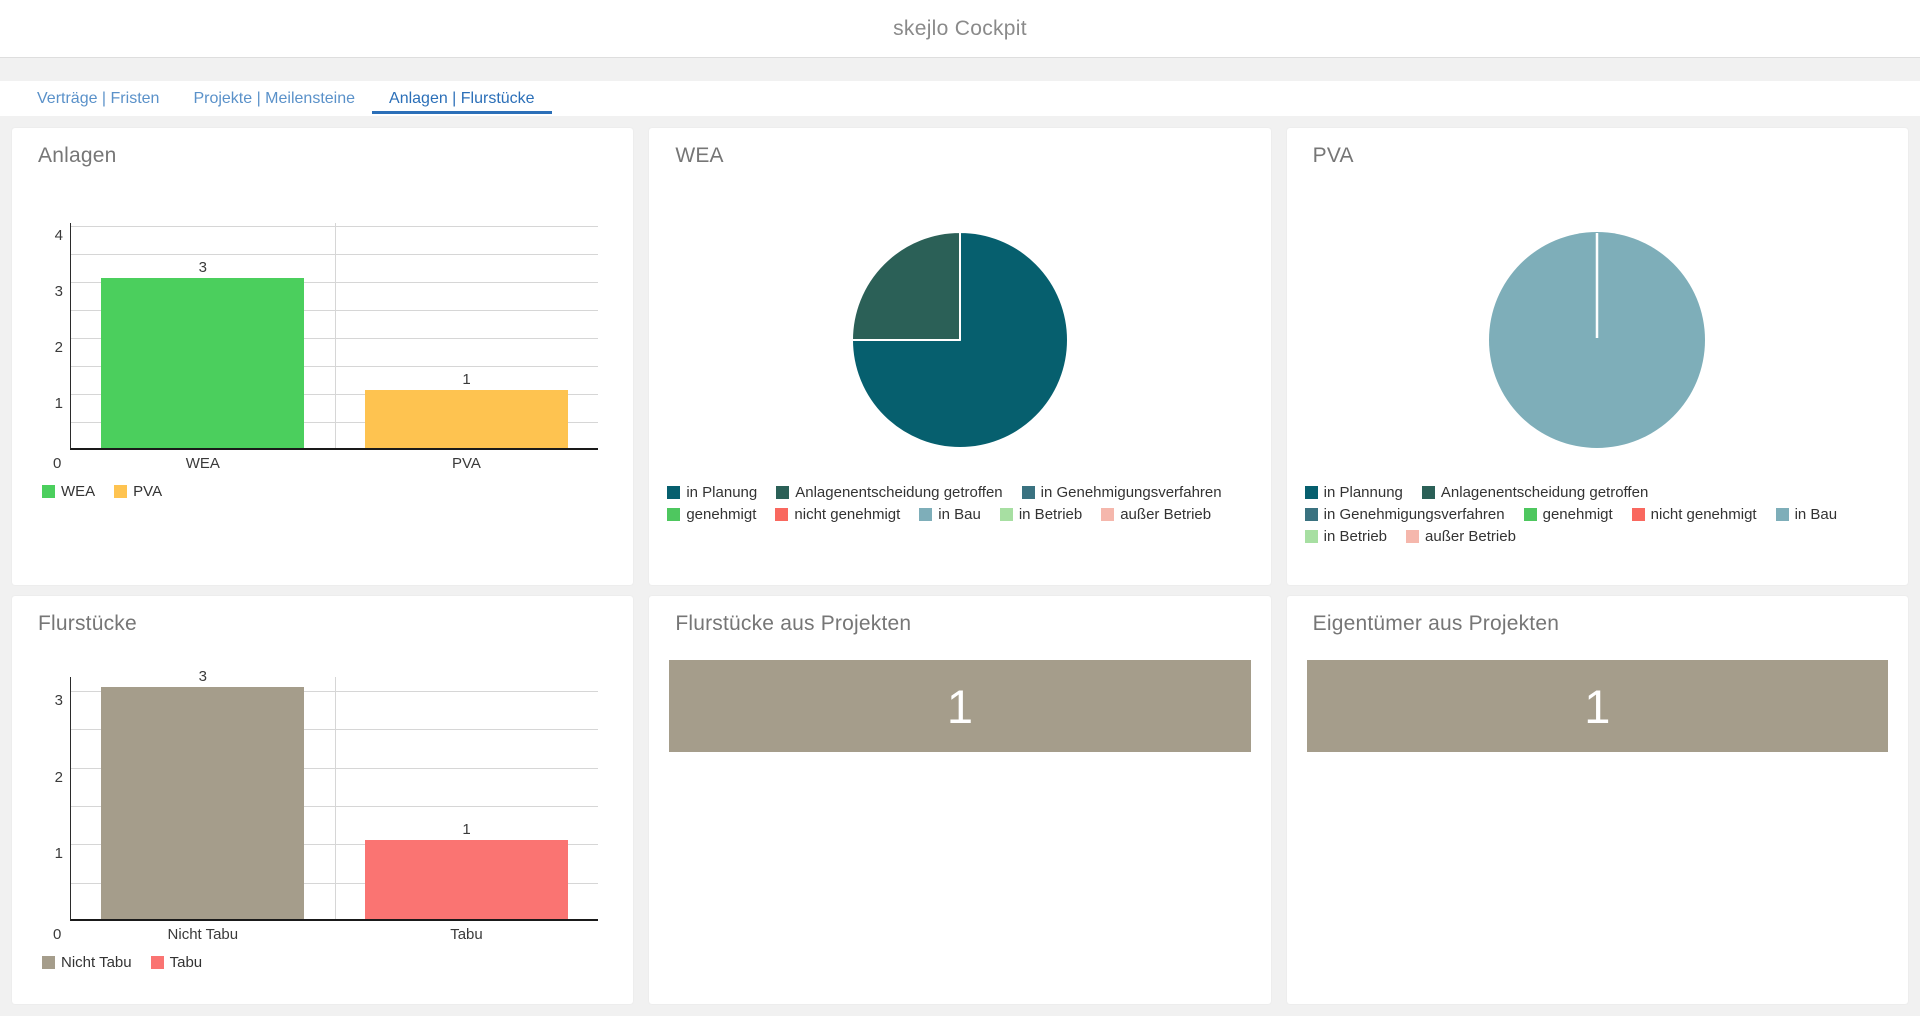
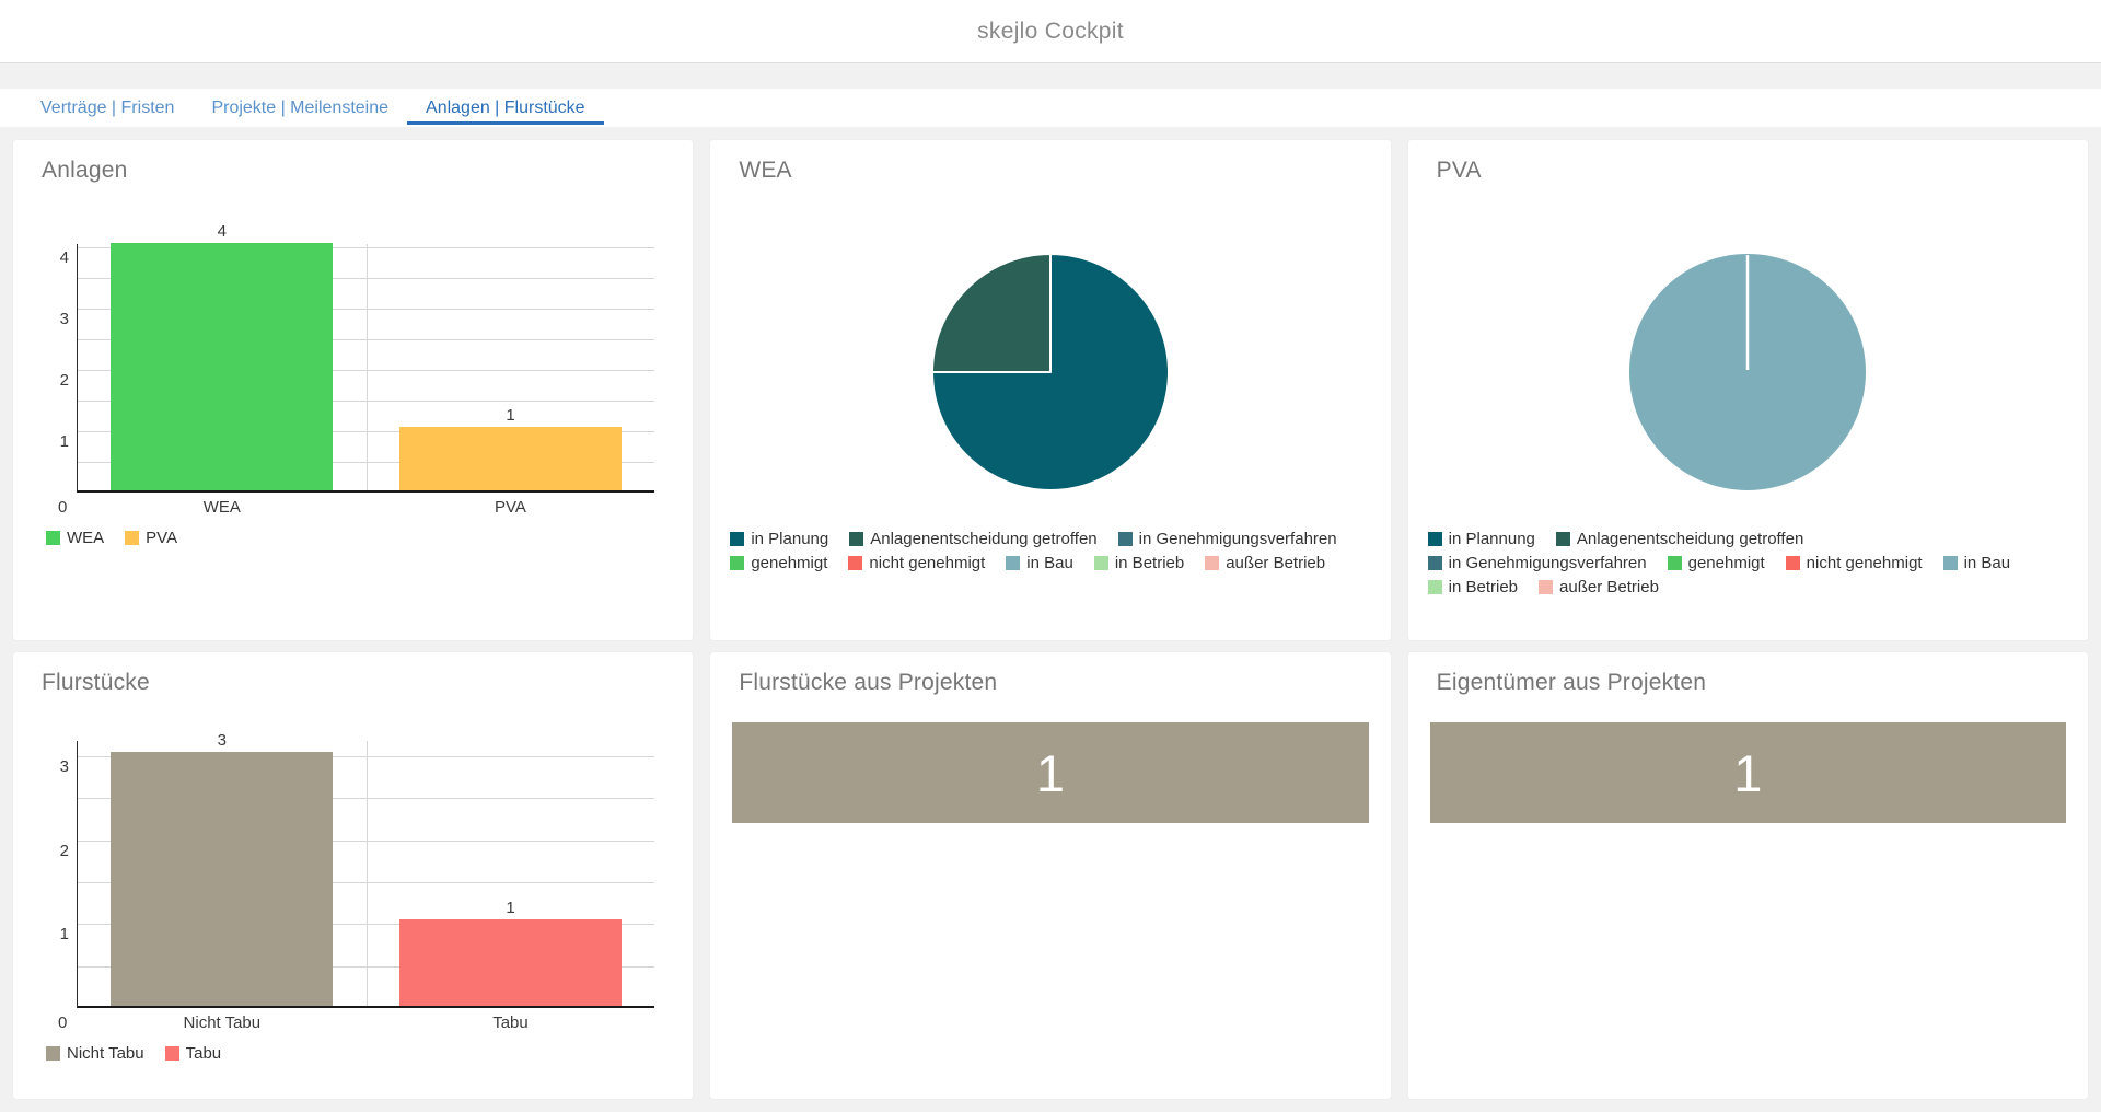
Anlagen/WEA: 3 -> 4
